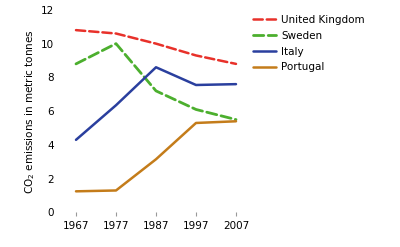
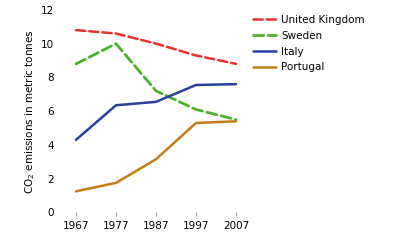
Portugal/1977: 1.3 -> 1.8
Italy/1987: 8.6 -> 6.5
